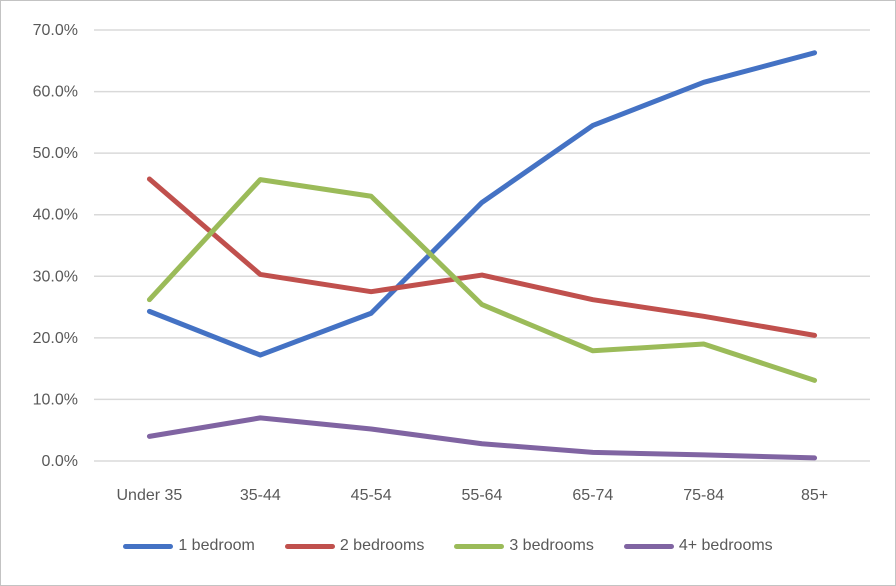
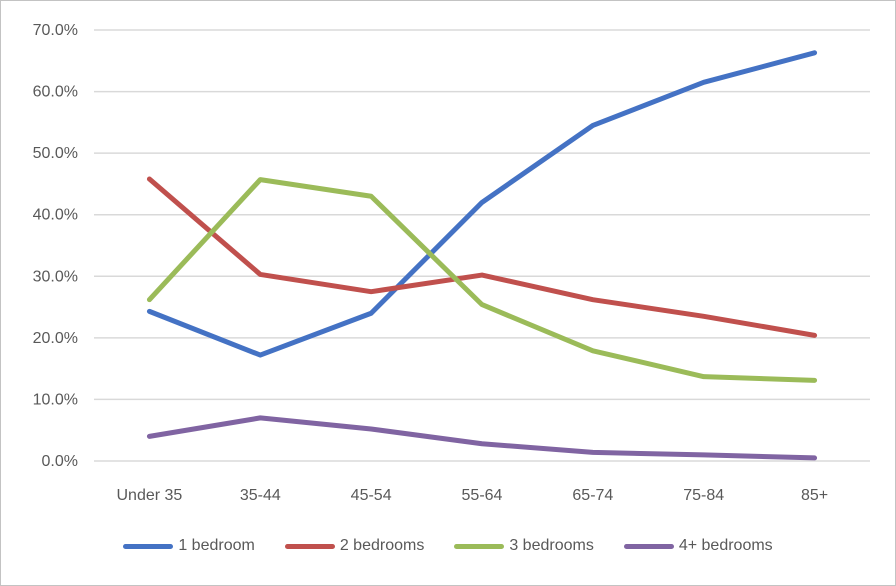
3 bedrooms/75-84: 19% -> 14%
